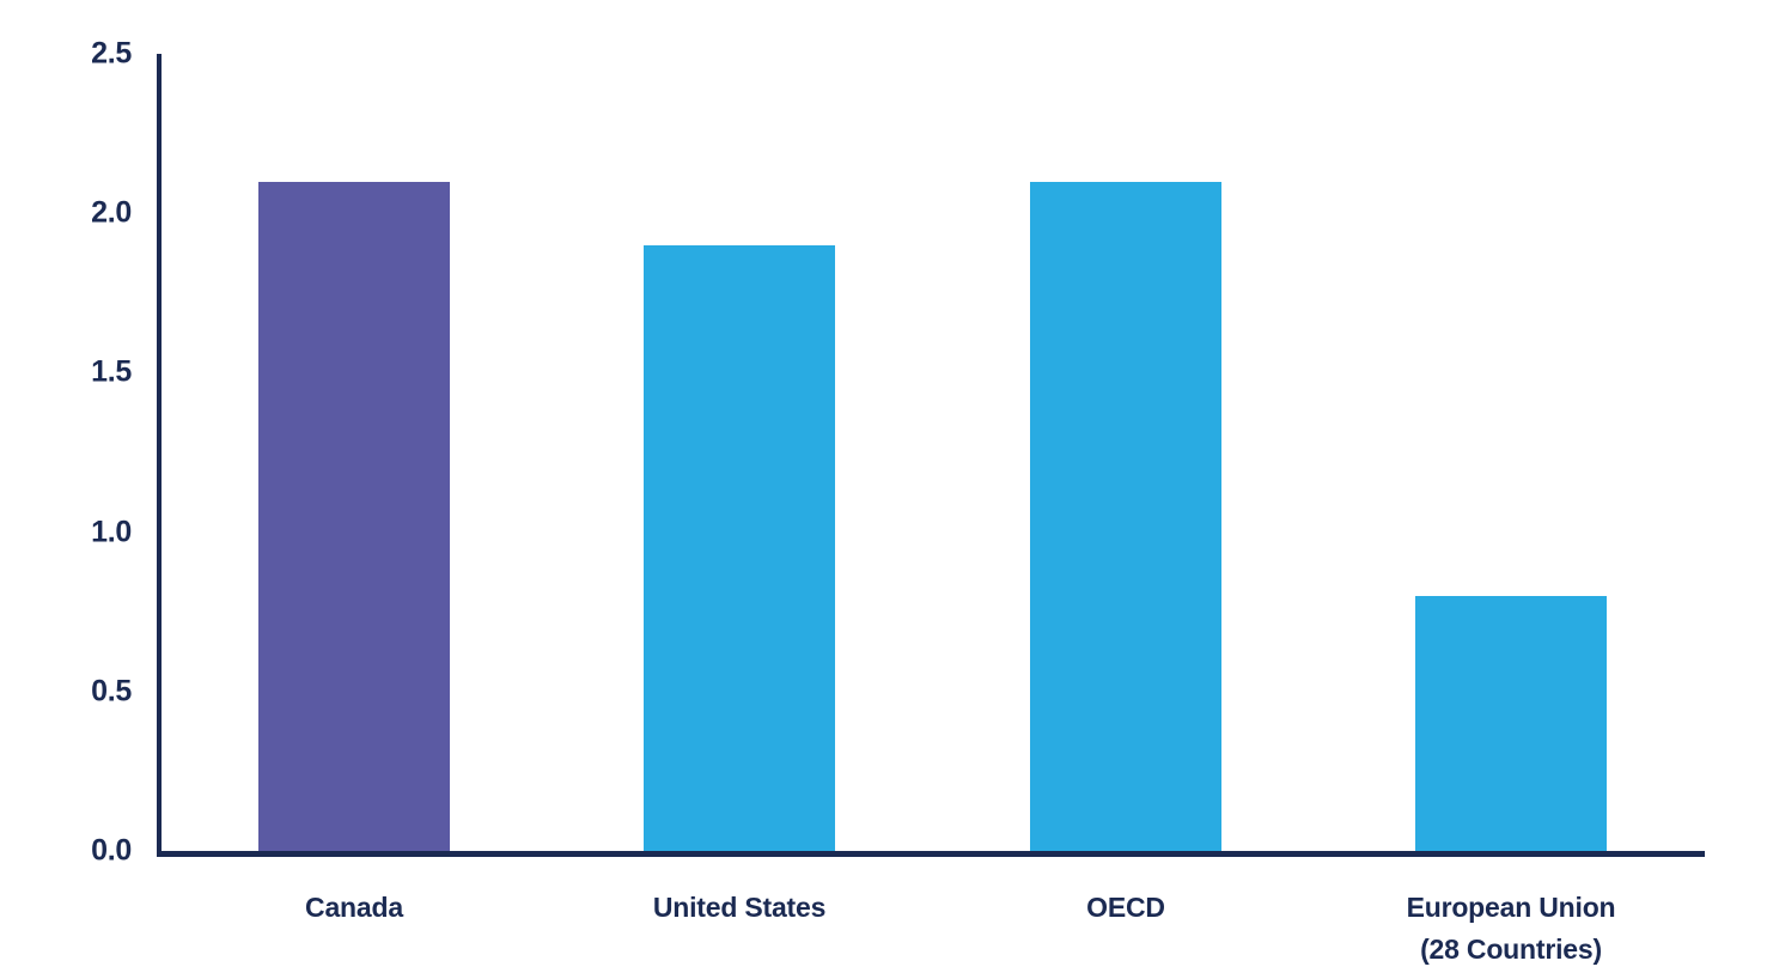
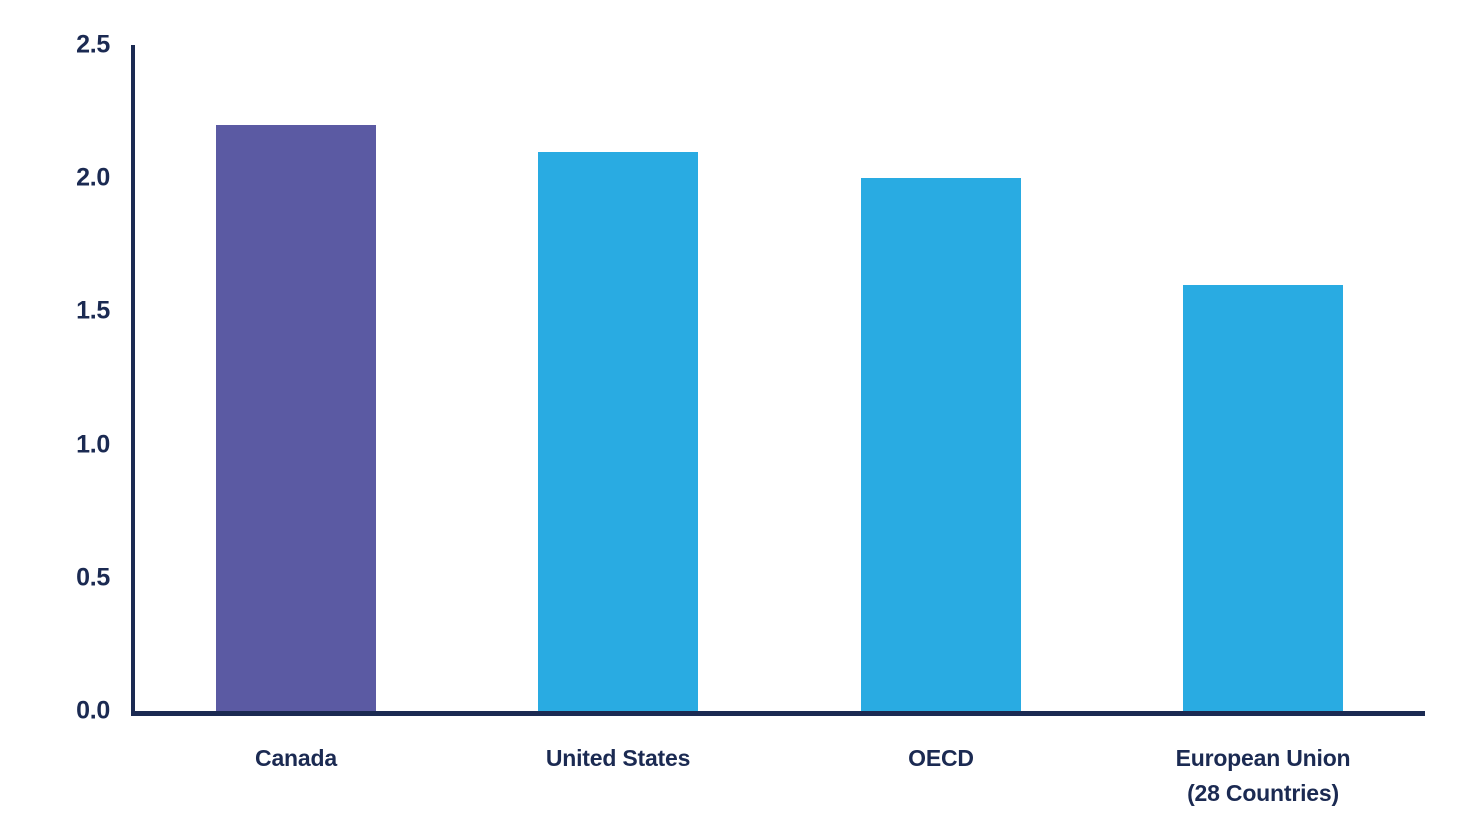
Canada: 2.1 -> 2.2
United States: 1.9 -> 2.1
OECD: 2.1 -> 2.0
European Union (28 Countries): 0.8 -> 1.6
